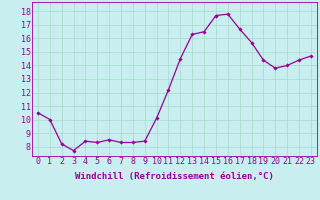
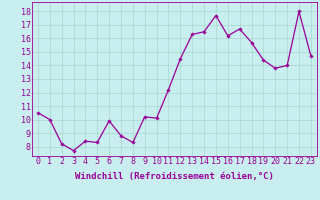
6: 8.5 -> 9.9
7: 8.3 -> 8.8
9: 8.4 -> 10.2
16: 17.8 -> 16.2
22: 14.4 -> 18.0
